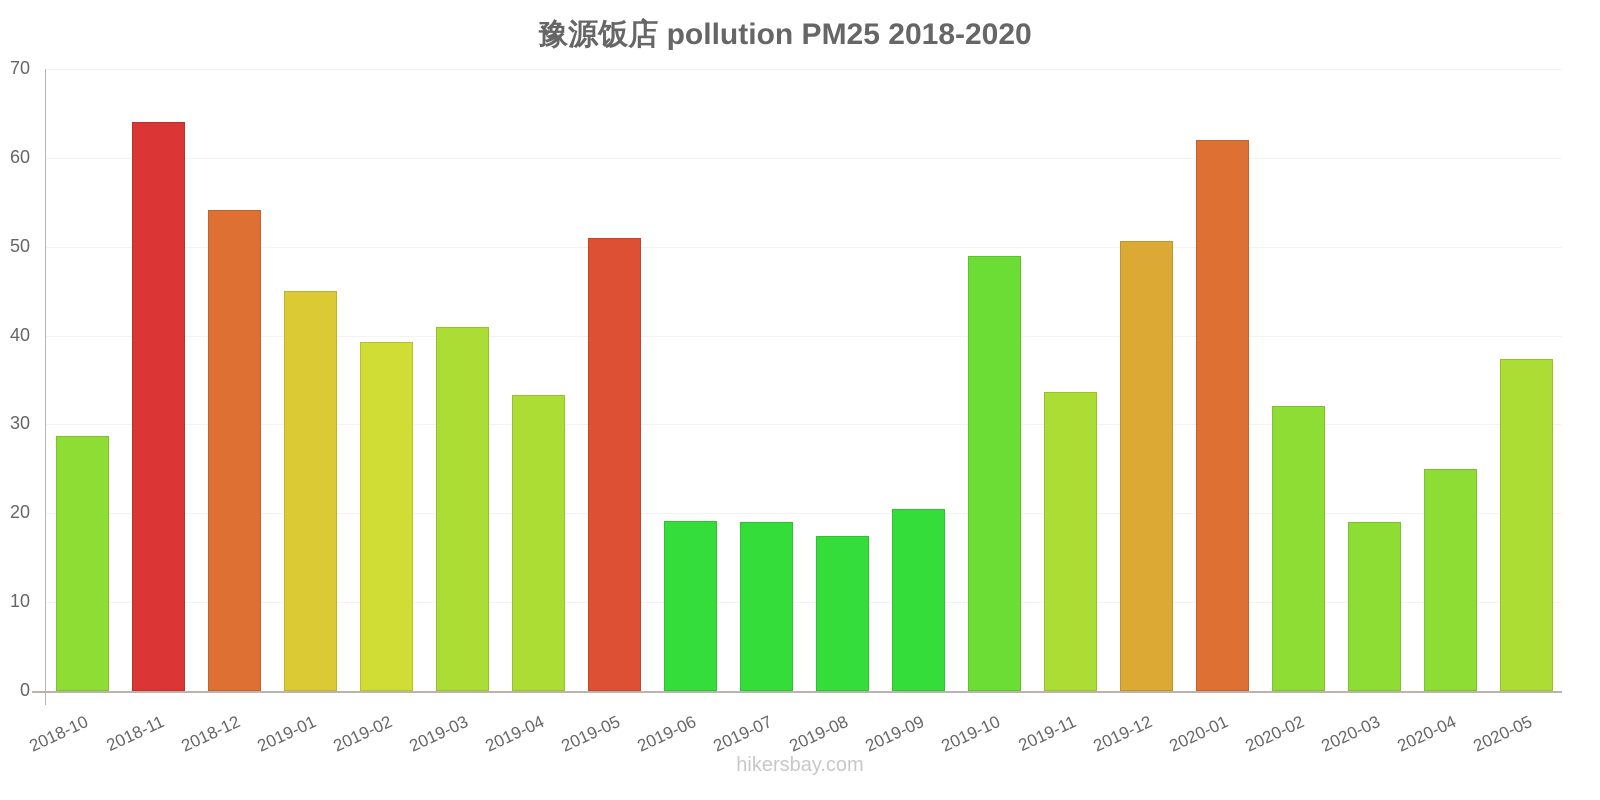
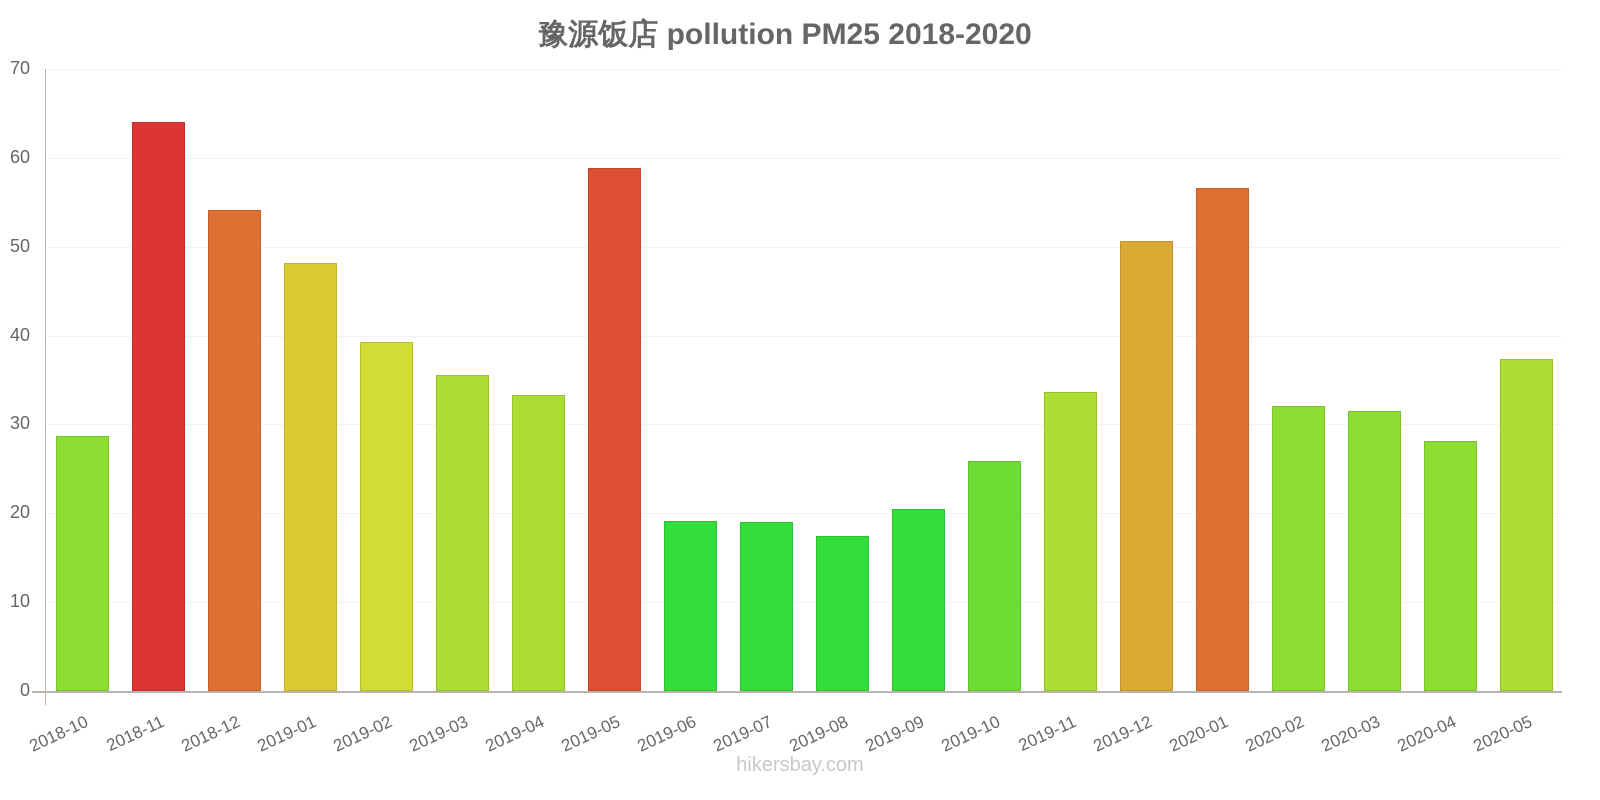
2019-01: 45 -> 48
2019-03: 41 -> 36
2019-05: 51 -> 59
2019-10: 49 -> 26
2020-01: 62 -> 57
2020-03: 19 -> 32
2020-04: 25 -> 28
